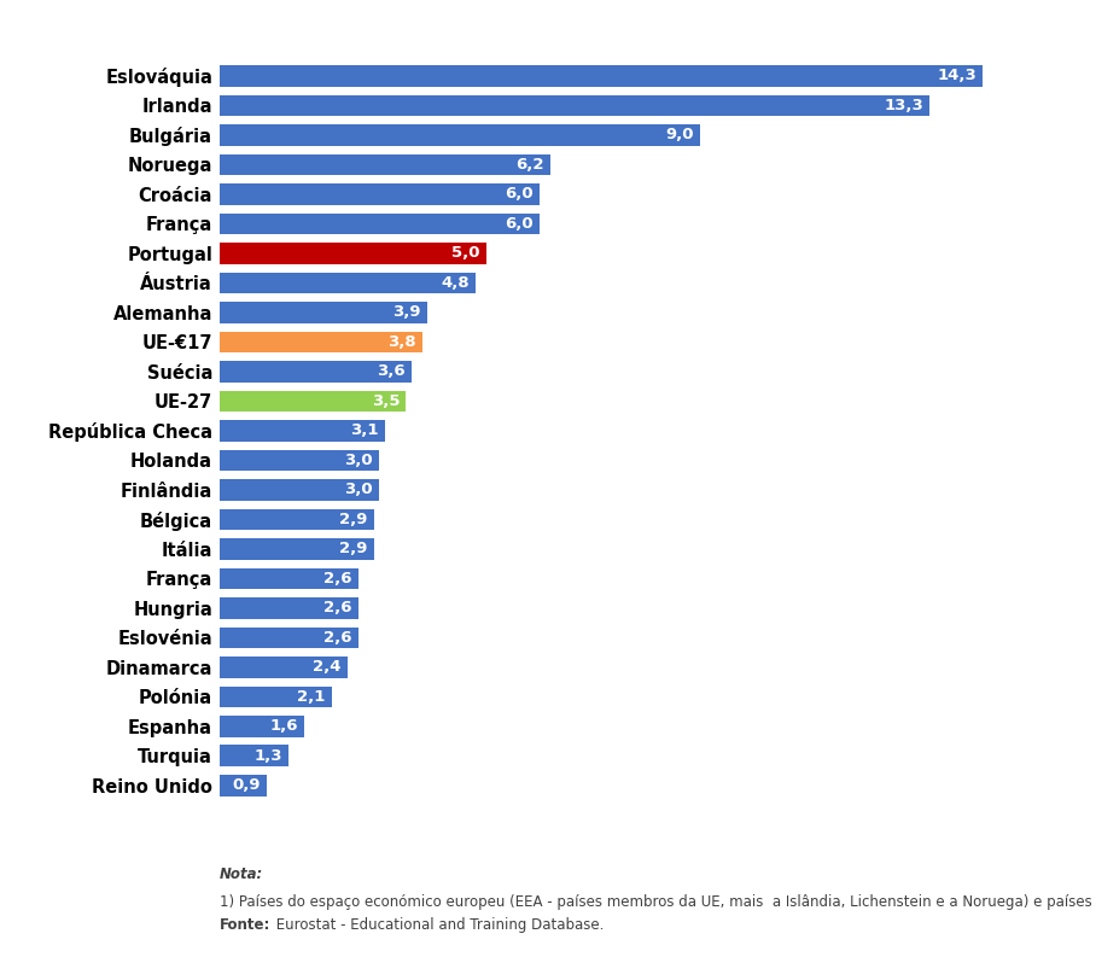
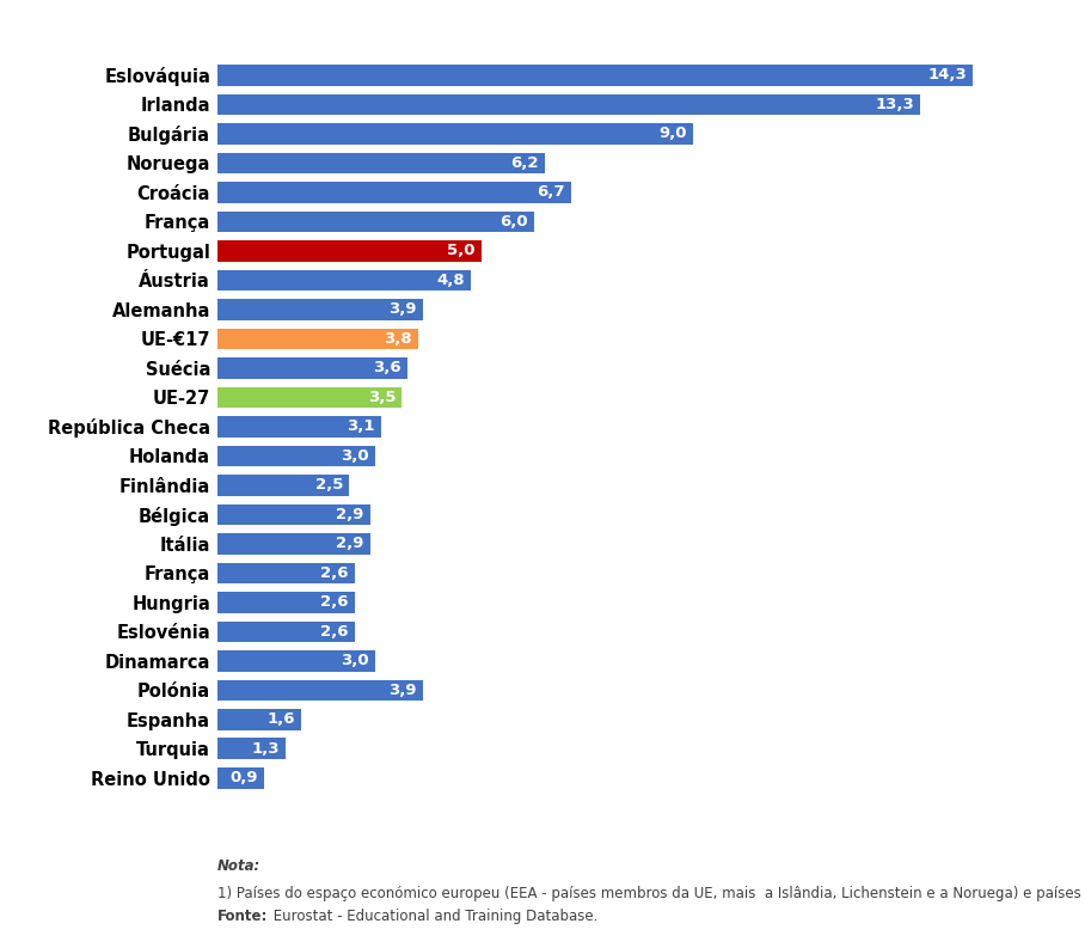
Croácia: 6,0 -> 6,7
Finlândia: 3,0 -> 2,5
Dinamarca: 2,4 -> 3,0
Polónia: 2,1 -> 3,9
